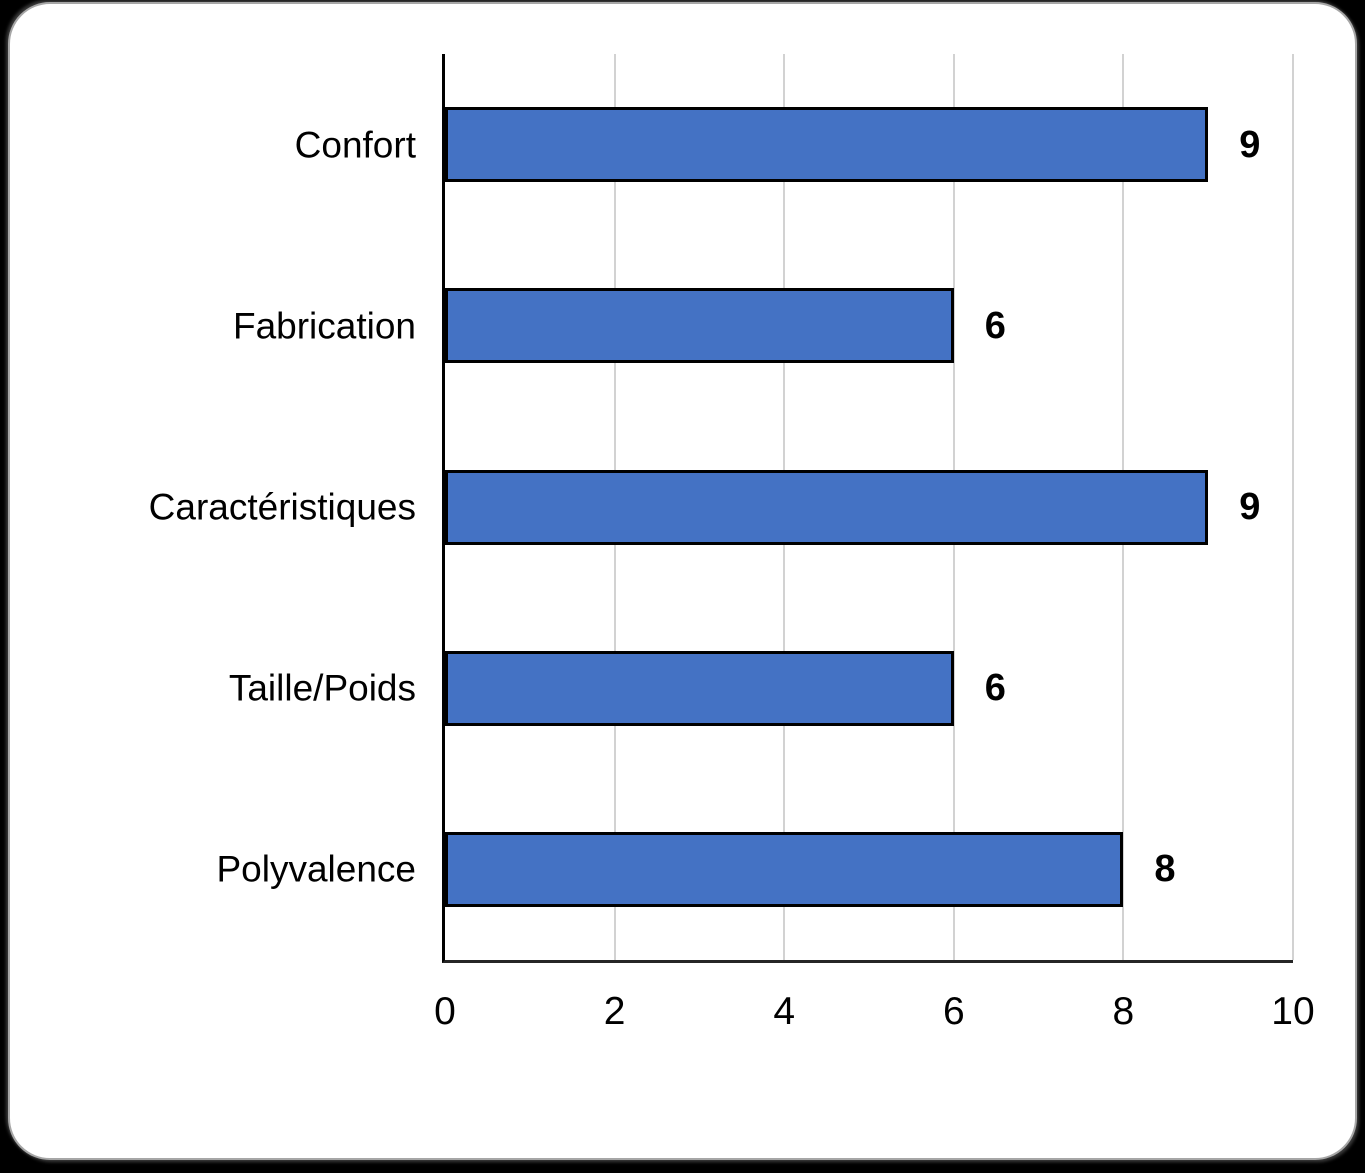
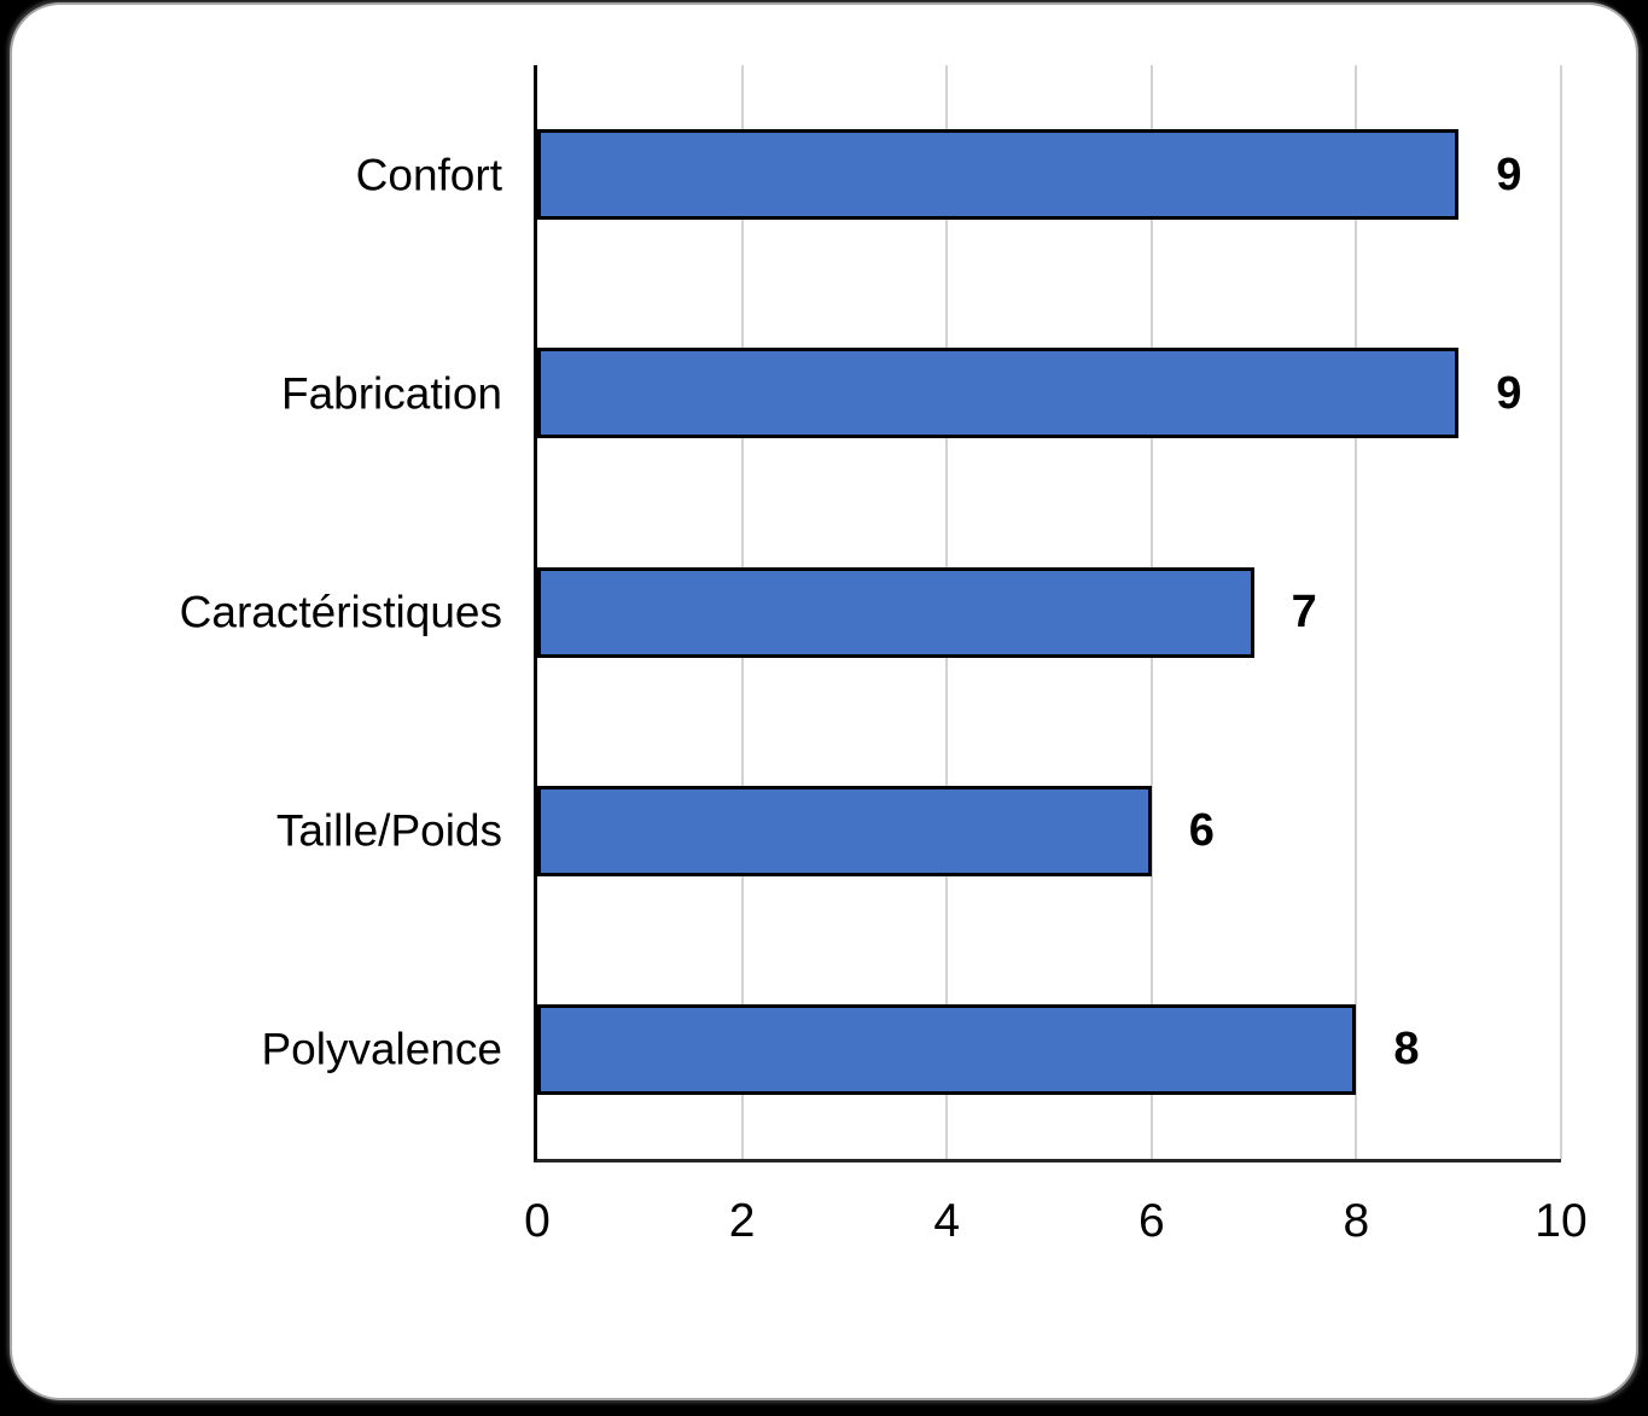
Fabrication: 6 -> 9
Caractéristiques: 9 -> 7
